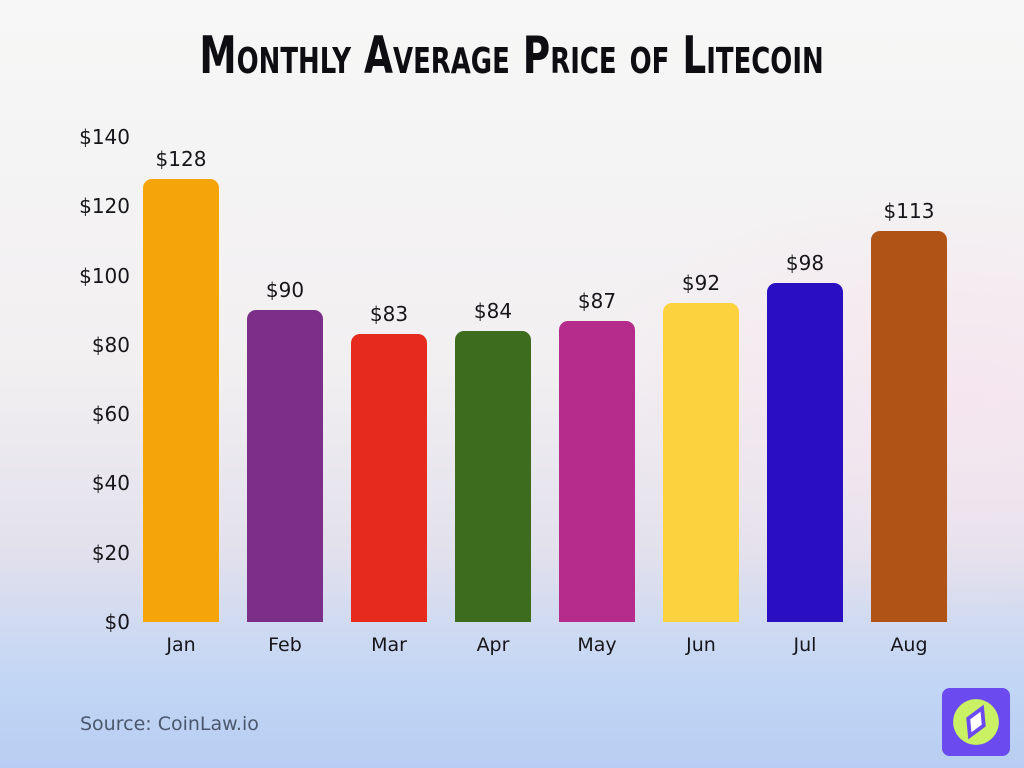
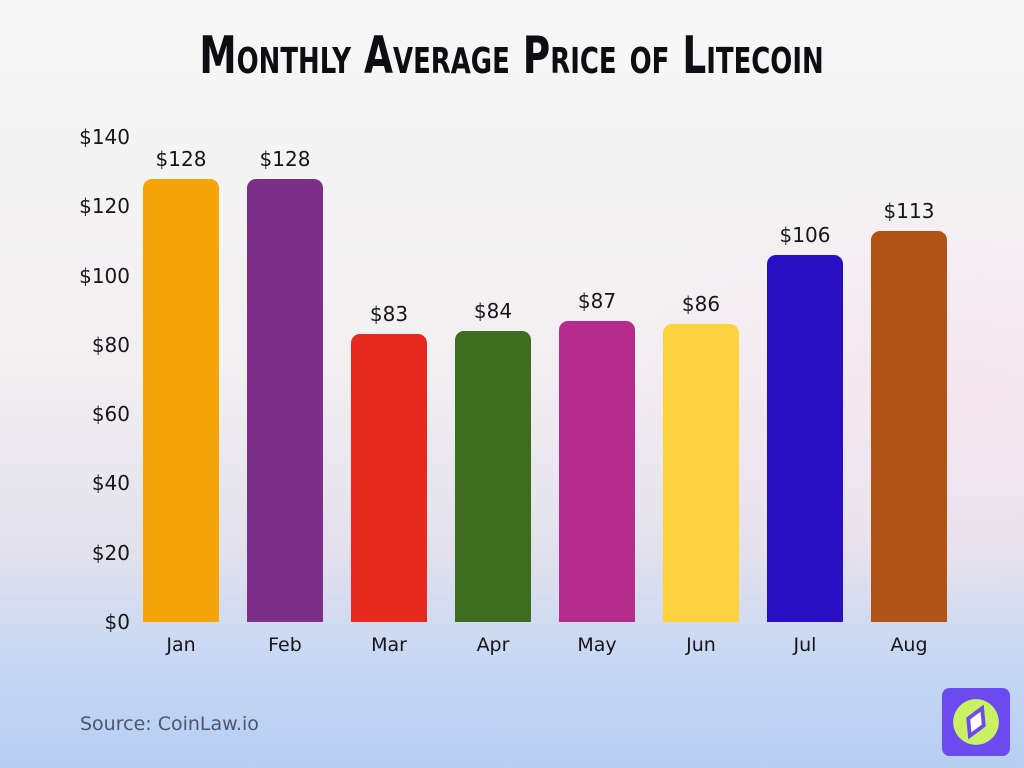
Feb: $90 -> $128
Jun: $92 -> $86
Jul: $98 -> $106
